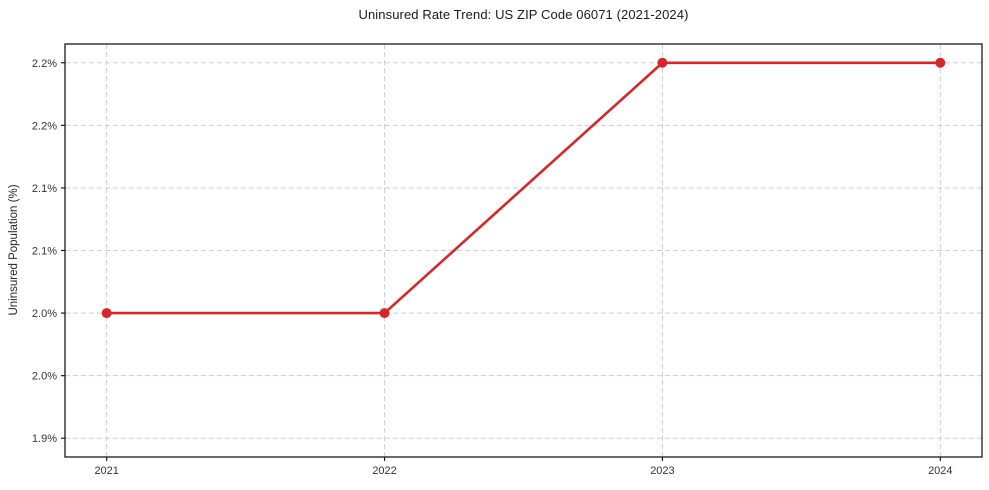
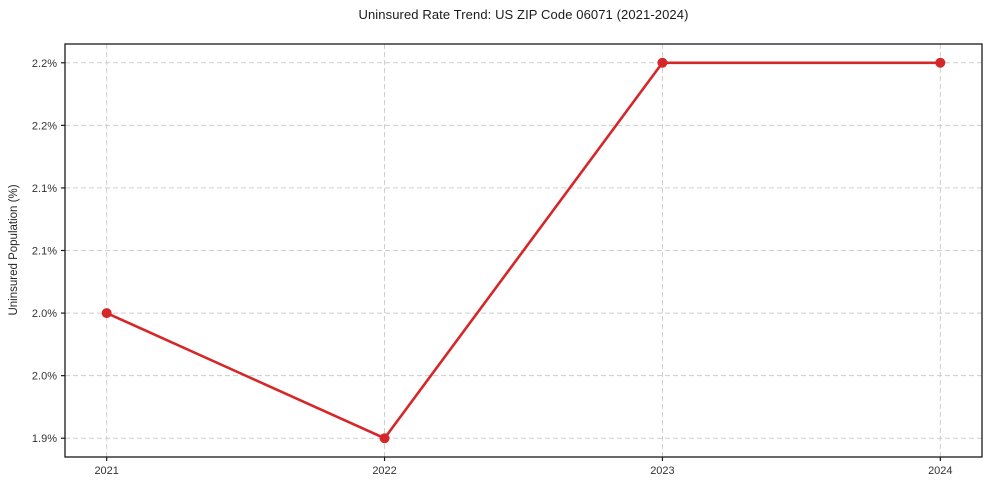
2022: 2.0% -> 1.9%
